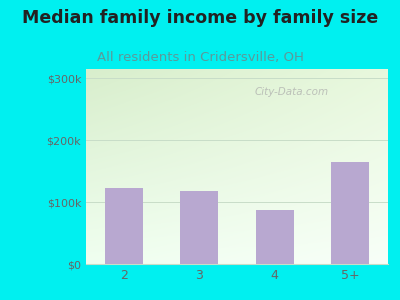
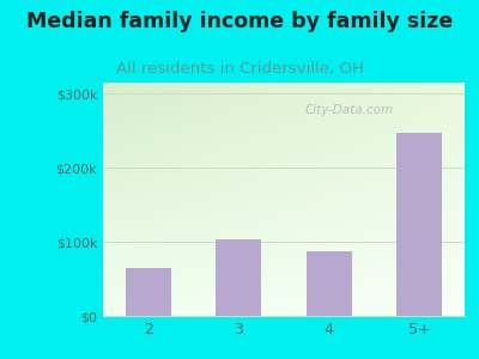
2: $122k -> $65k
3: $118k -> $103k
5+: $164k -> $247k
